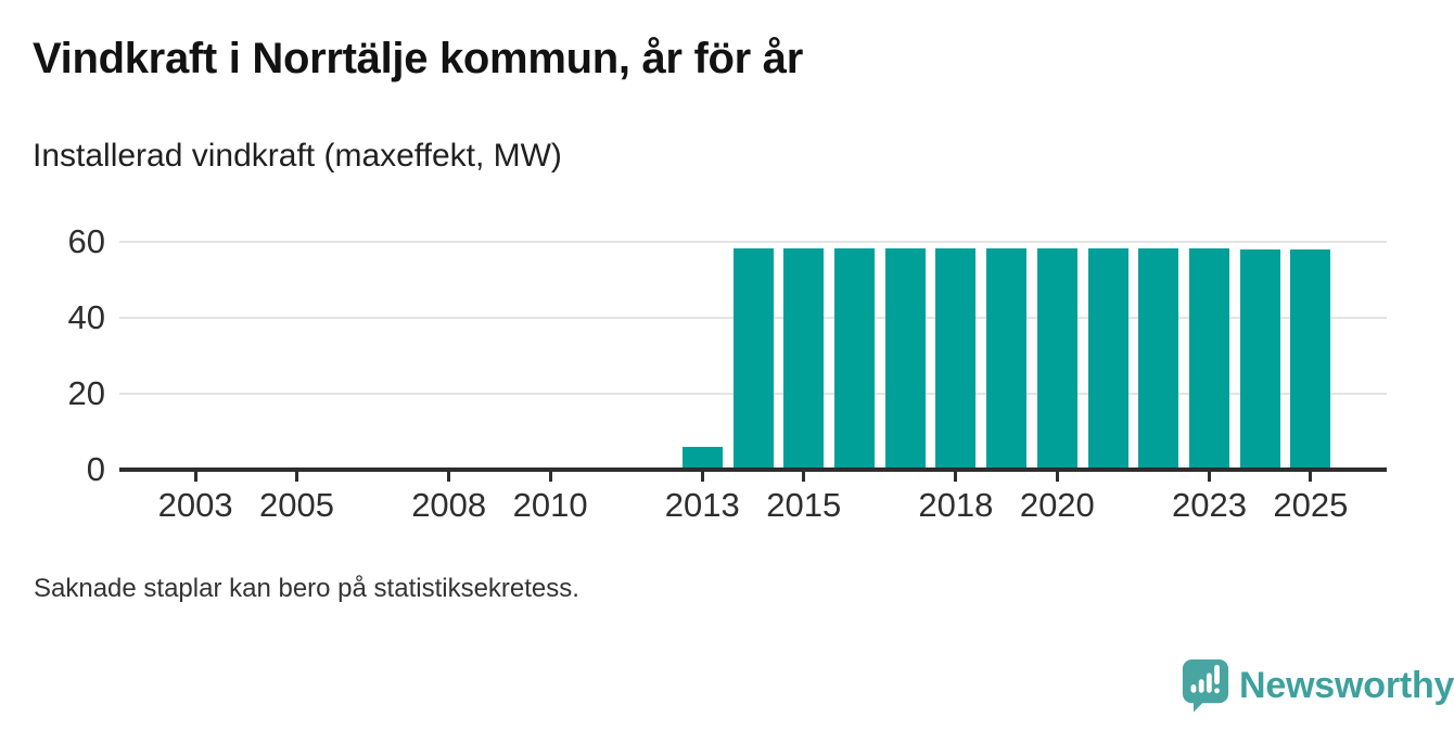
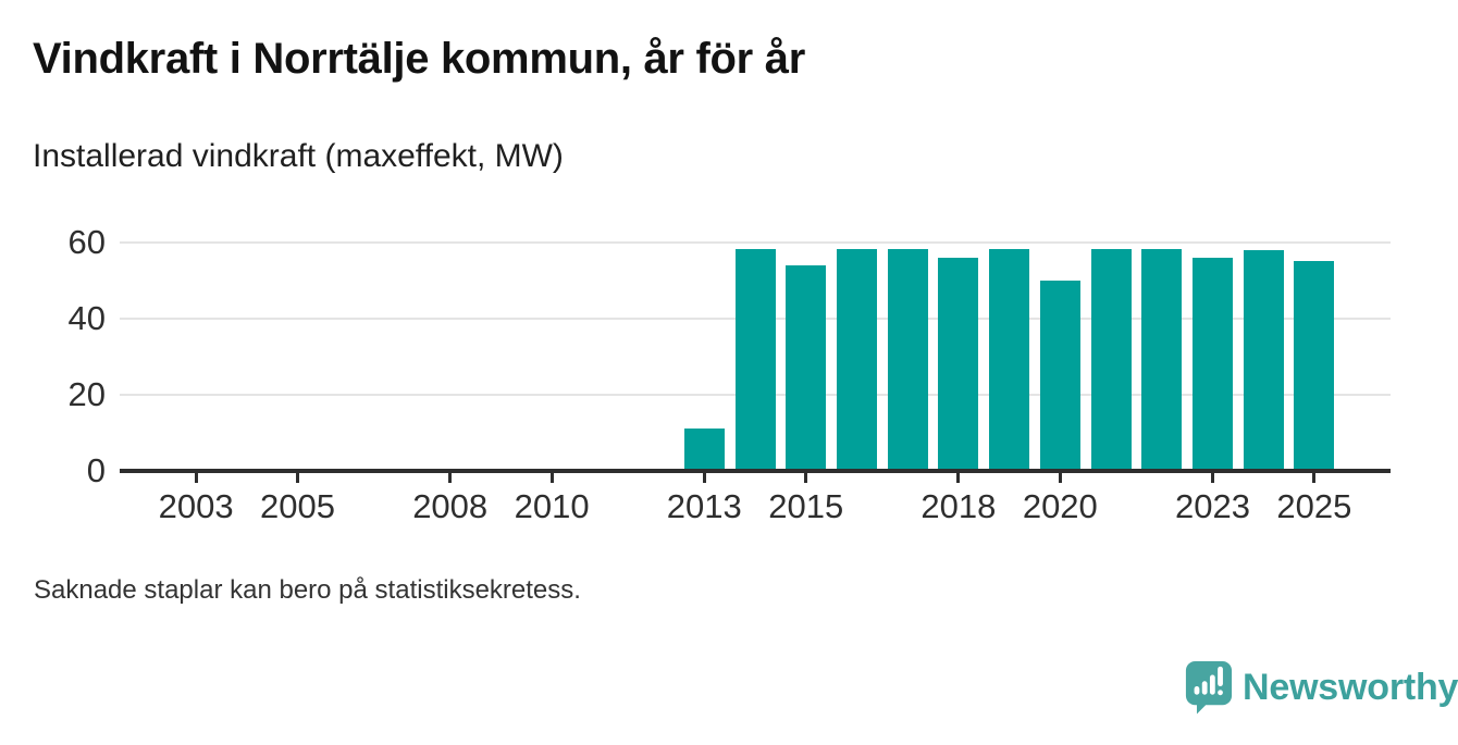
2013: 6 -> 11
2015: 58 -> 54
2018: 58 -> 56
2020: 58 -> 50
2023: 58 -> 56
2025: 58 -> 55
